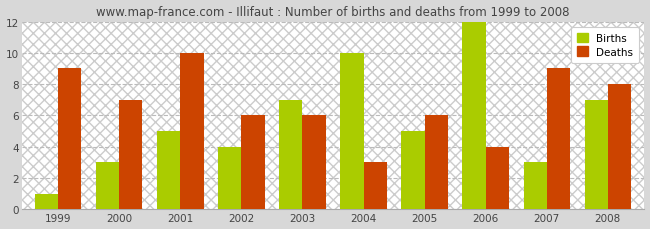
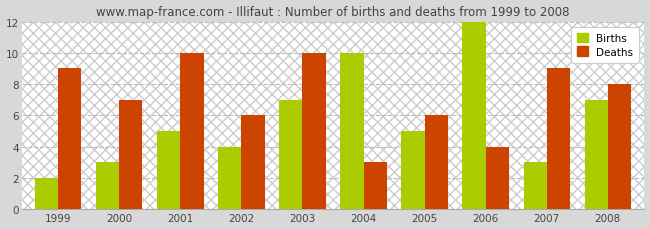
Births/1999: 1 -> 2
Deaths/2003: 6 -> 10
